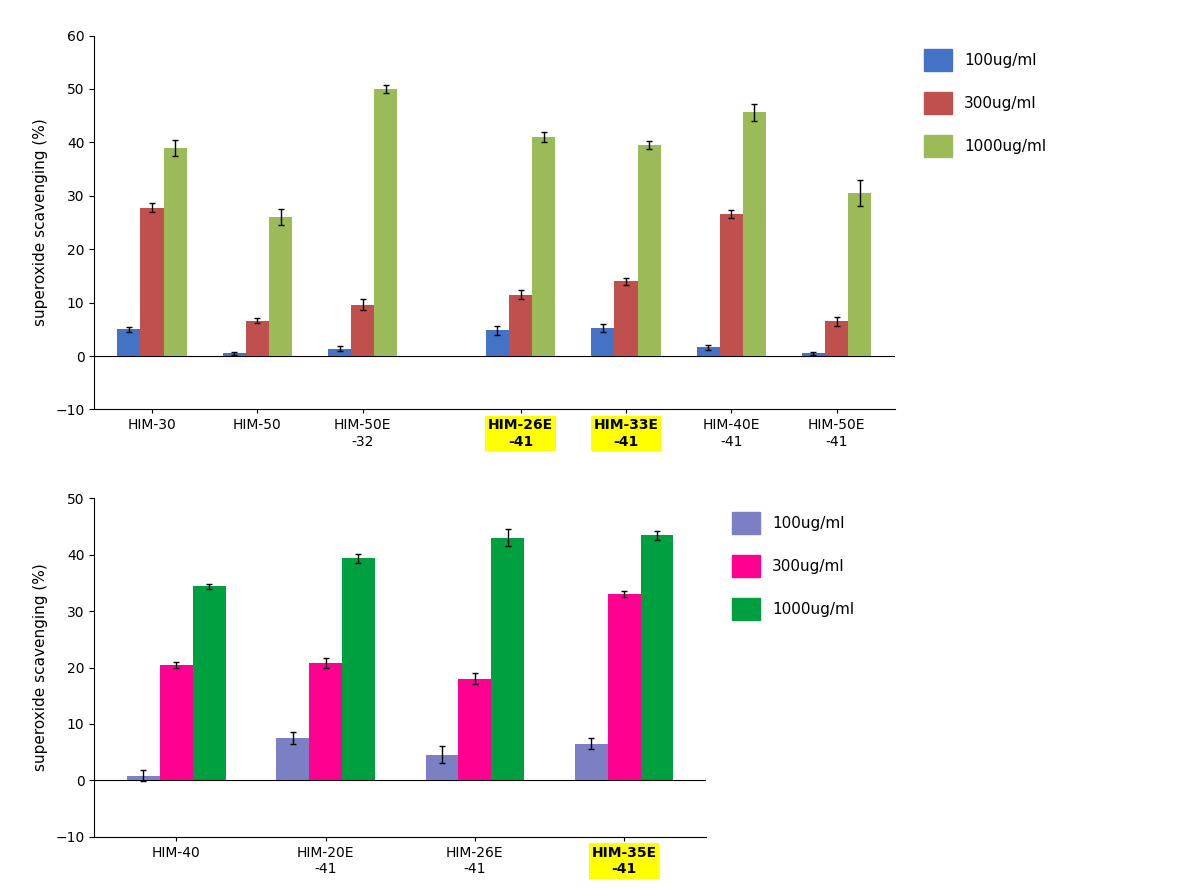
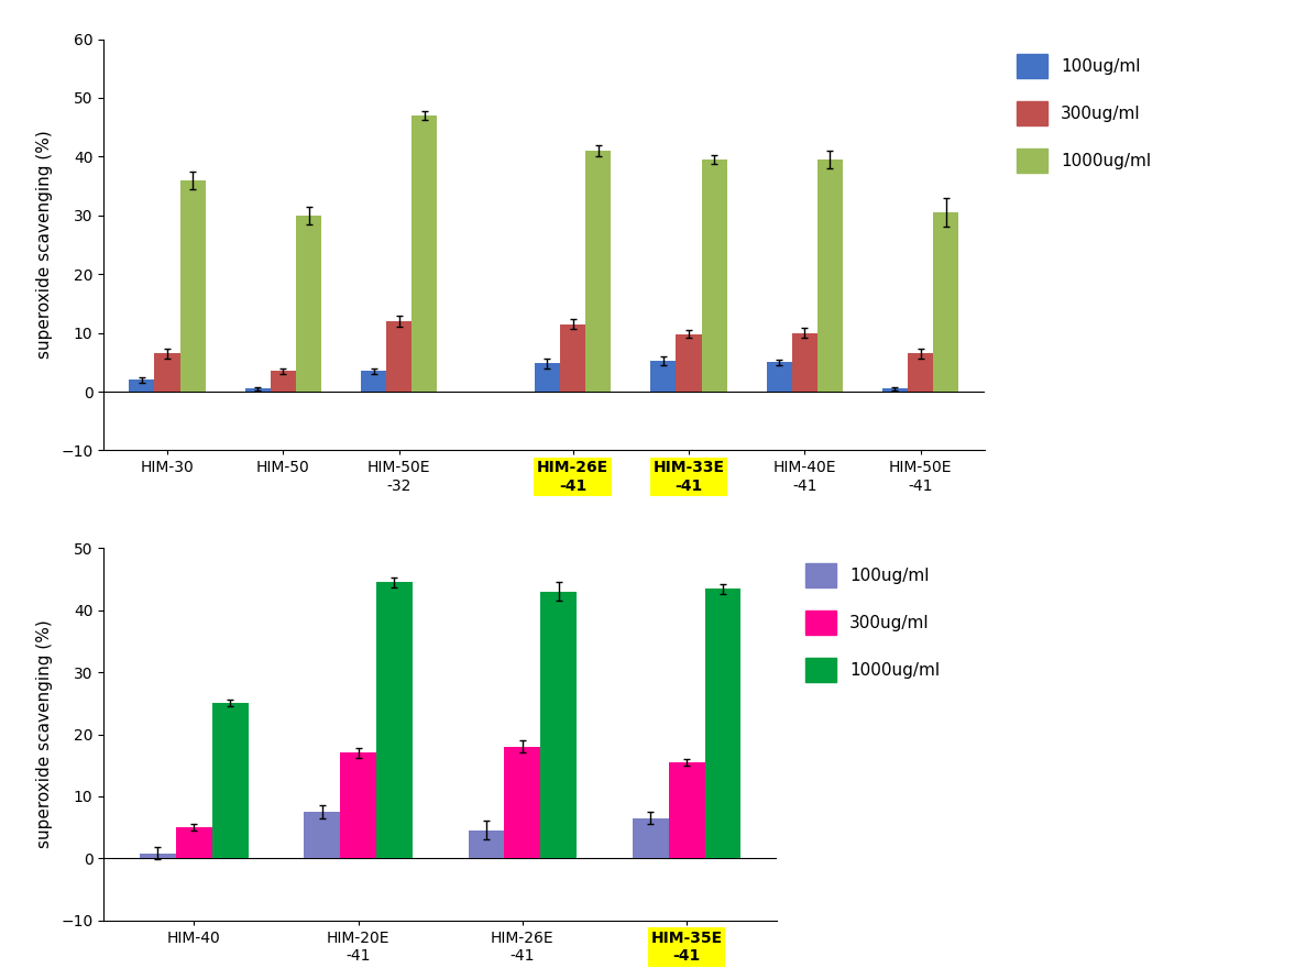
100ug/ml/HIM-30: 5.0 -> 2.0
300ug/ml/HIM-30: 27.8 -> 6.5
1000ug/ml/HIM-30: 39.0 -> 36.0
300ug/ml/HIM-50: 6.6 -> 3.5
1000ug/ml/HIM-50: 26.0 -> 30.0
100ug/ml/HIM-50E -32: 1.4 -> 3.5
300ug/ml/HIM-50E -32: 9.6 -> 12.0
1000ug/ml/HIM-50E -32: 50.0 -> 47.0
300ug/ml/HIM-33E -41: 14.0 -> 9.8
100ug/ml/HIM-40E -41: 1.6 -> 5.0
300ug/ml/HIM-40E -41: 26.6 -> 10.0
1000ug/ml/HIM-40E -41: 45.6 -> 39.5
300ug/ml/HIM-40: 20.4 -> 5.0
1000ug/ml/HIM-40: 34.4 -> 25.0
300ug/ml/HIM-20E -41: 20.8 -> 17.0
1000ug/ml/HIM-20E -41: 39.4 -> 44.5
300ug/ml/HIM-35E -41: 33.0 -> 15.5
